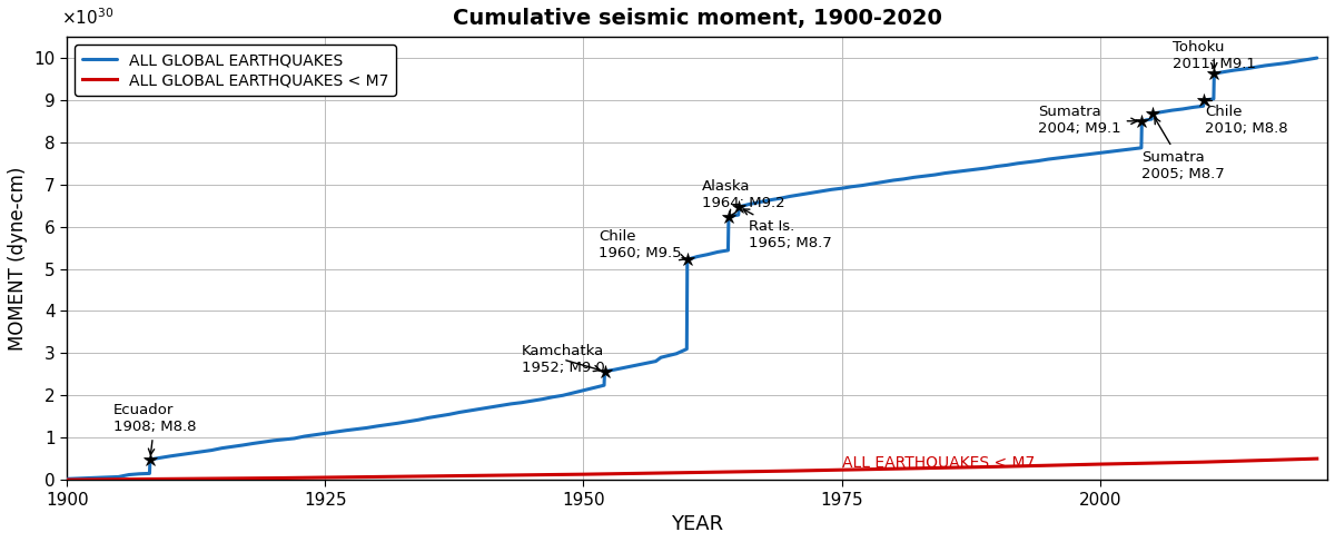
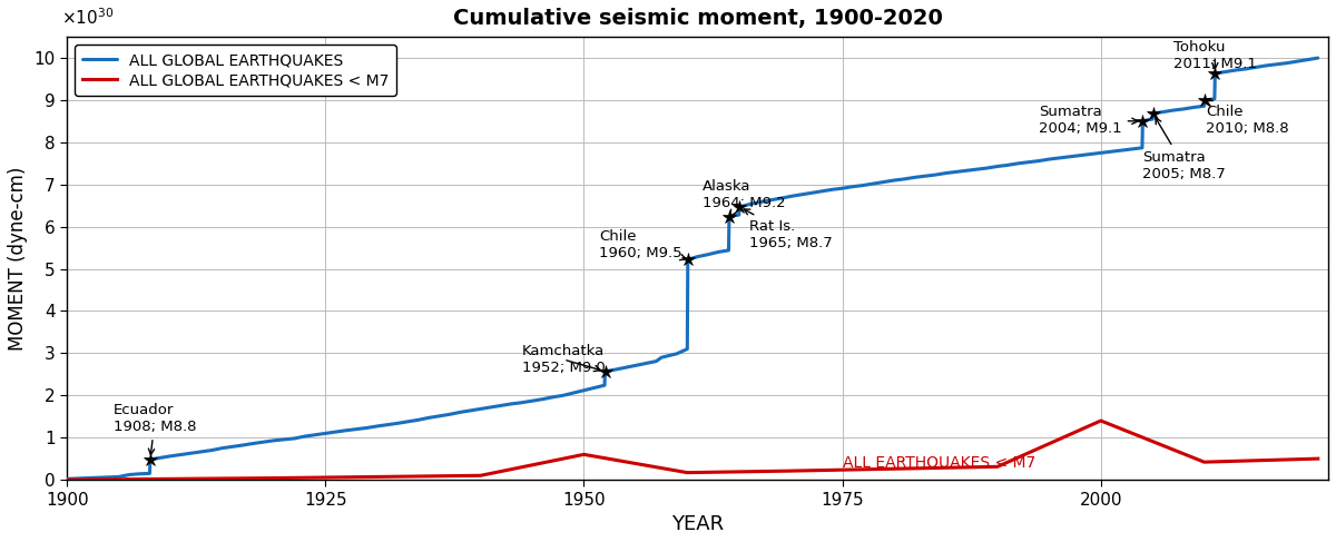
ALL GLOBAL EARTHQUAKES < M7/1950: 0.13 -> 0.60
ALL GLOBAL EARTHQUAKES < M7/2000: 0.37 -> 1.40
